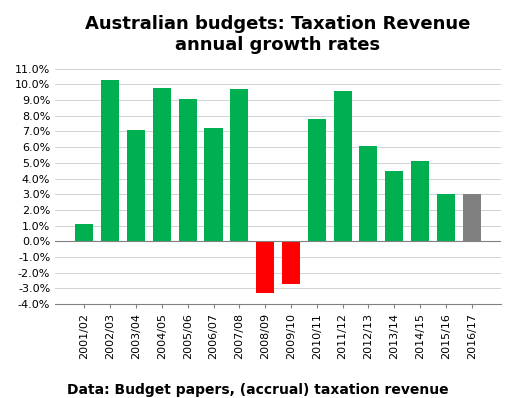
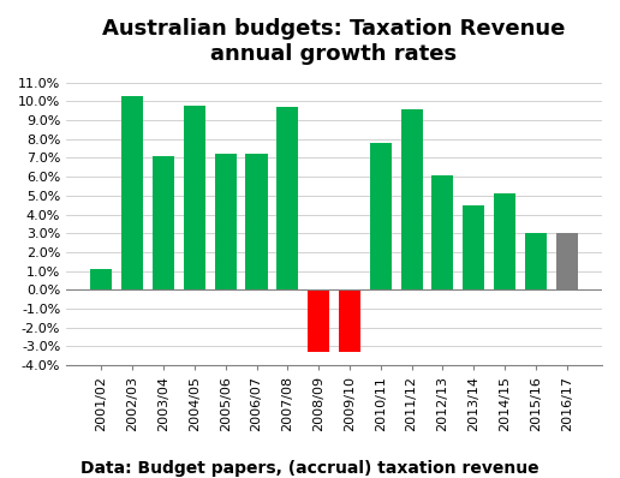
2005/06: 9.1% -> 7.2%
2009/10: -2.7% -> -3.3%
